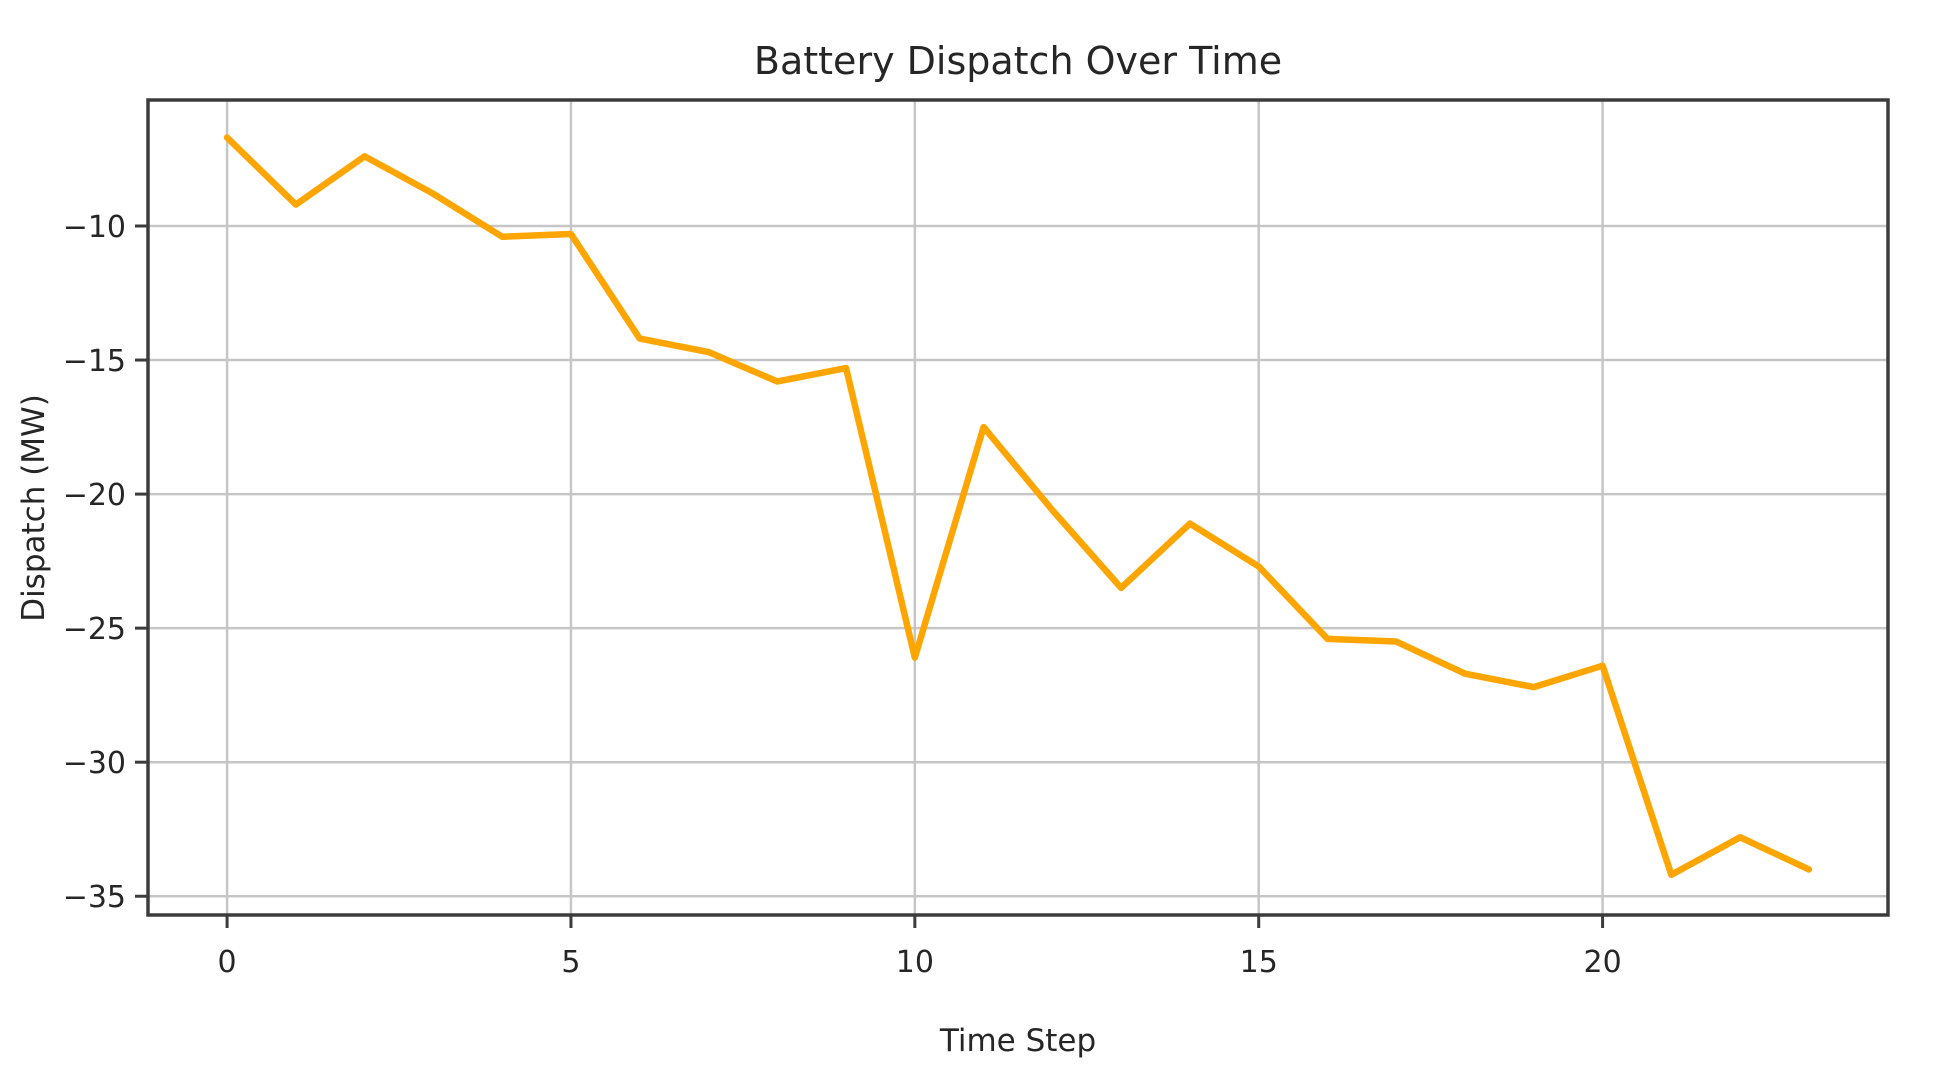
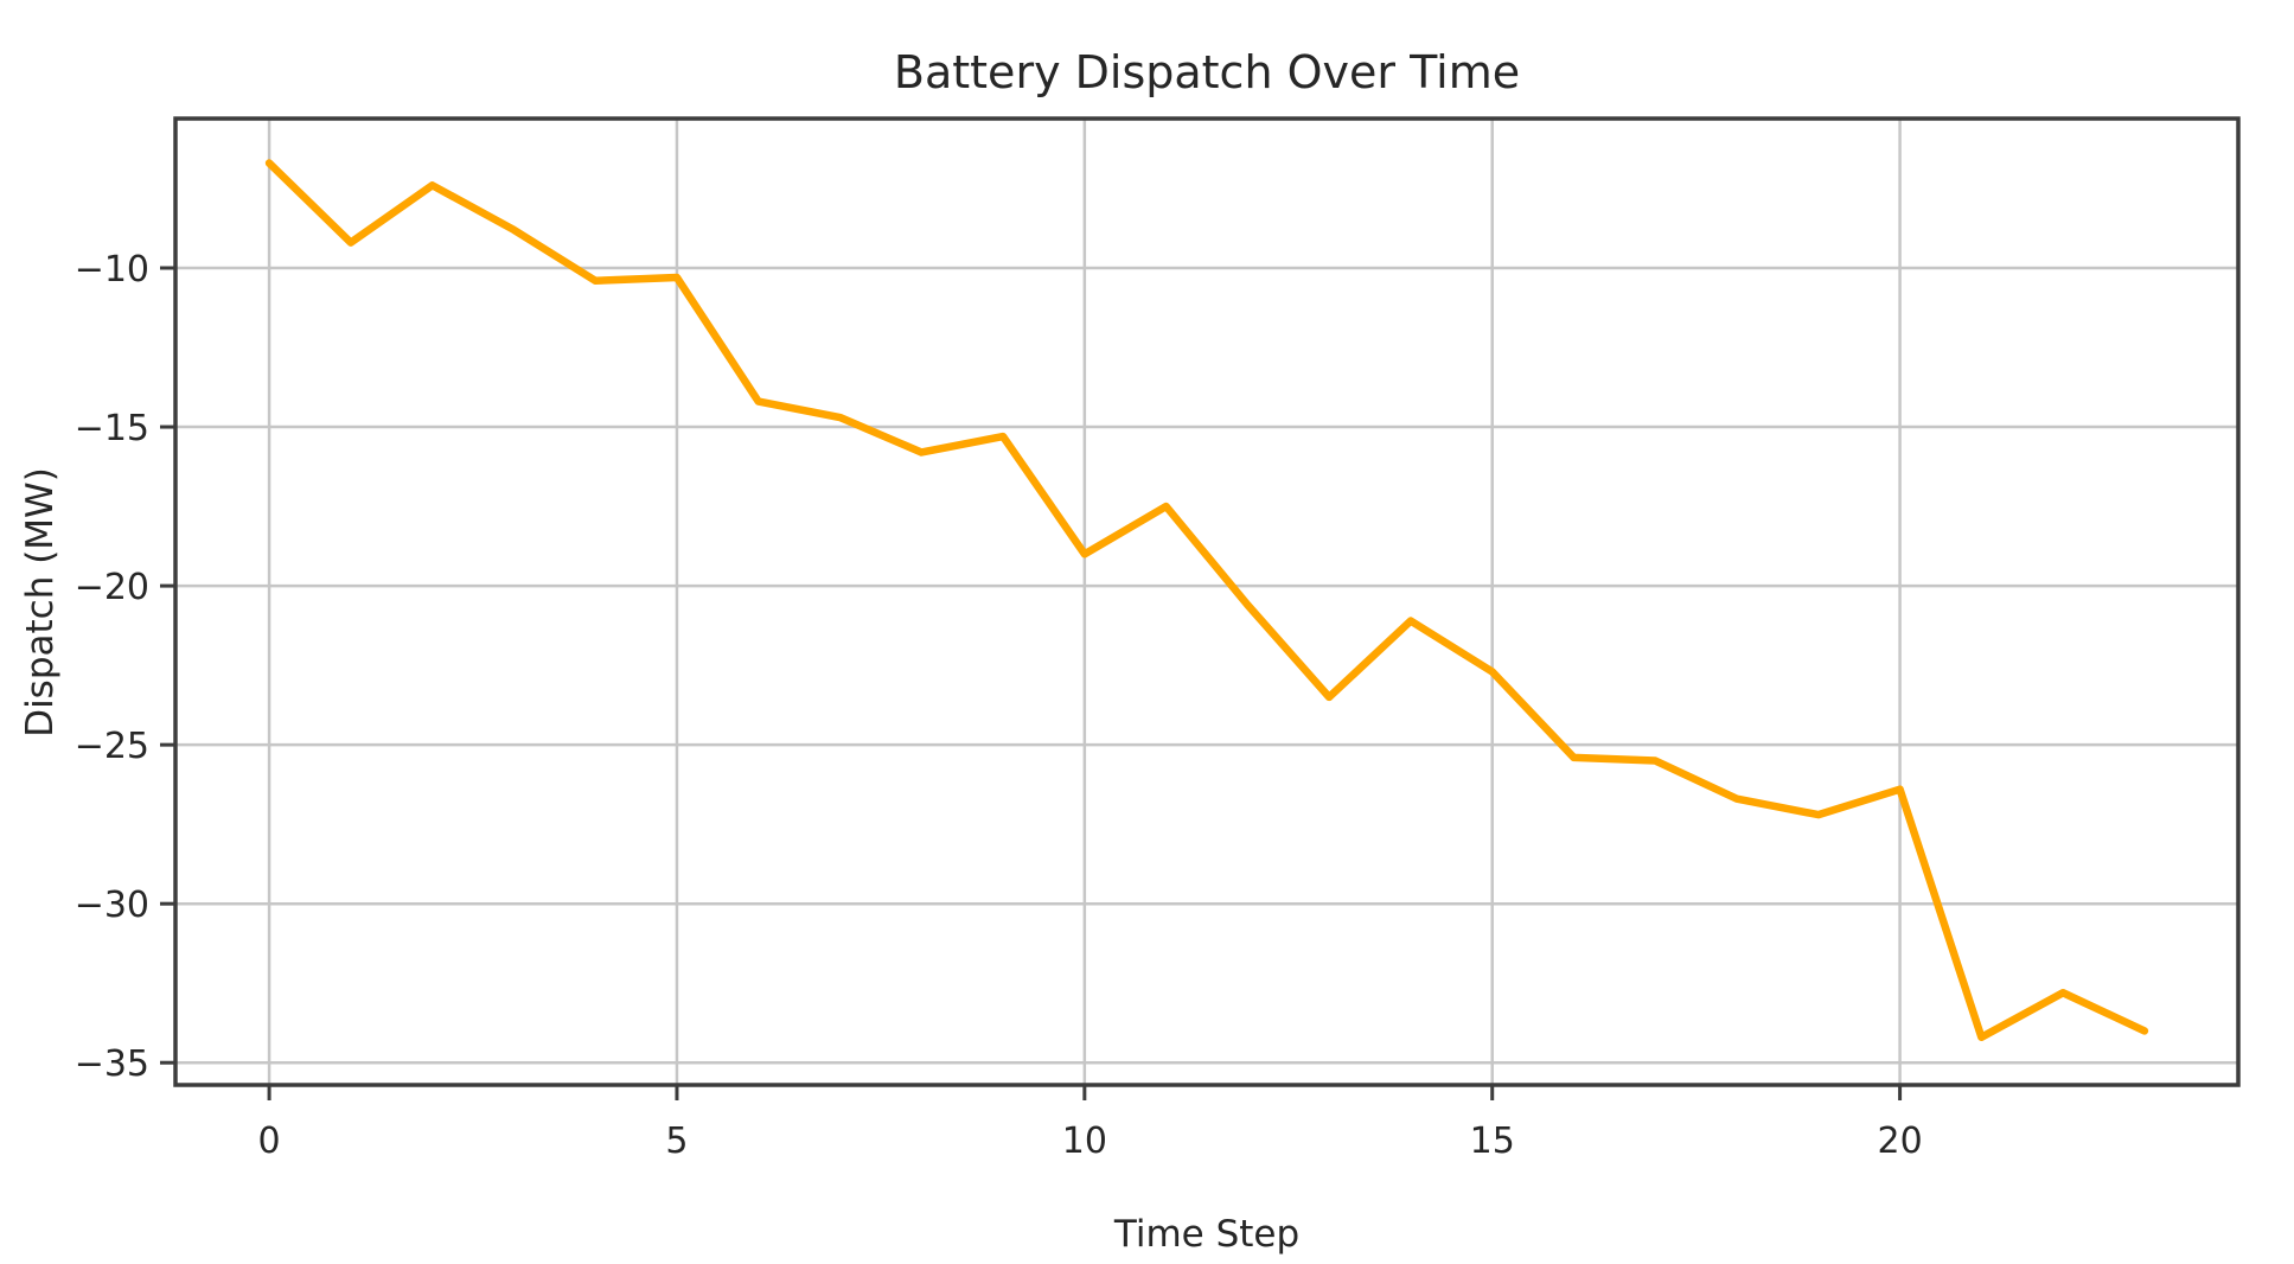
10: -26.1 -> -19.0
